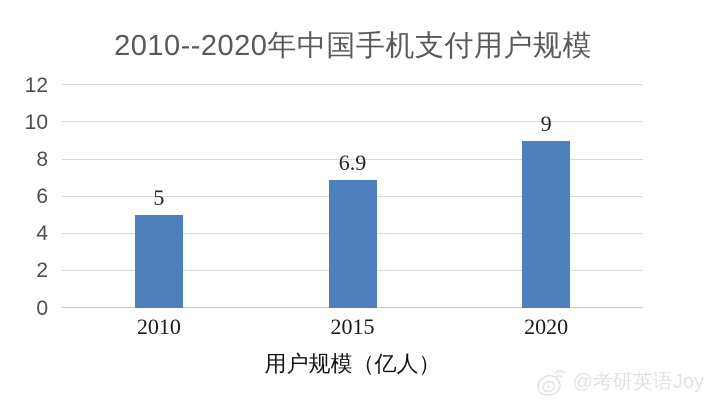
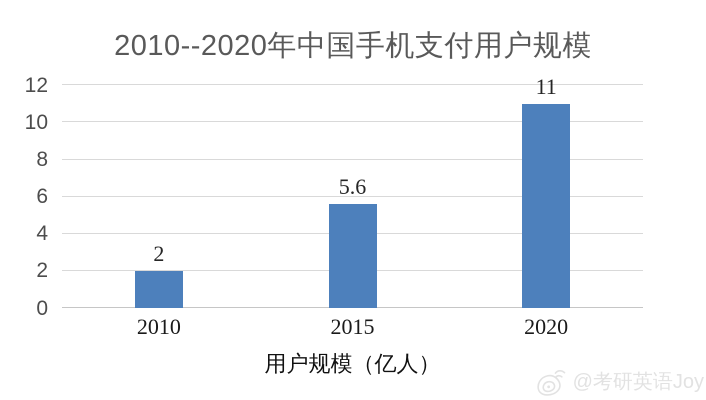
2010: 5 -> 2
2015: 6.9 -> 5.6
2020: 9 -> 11
